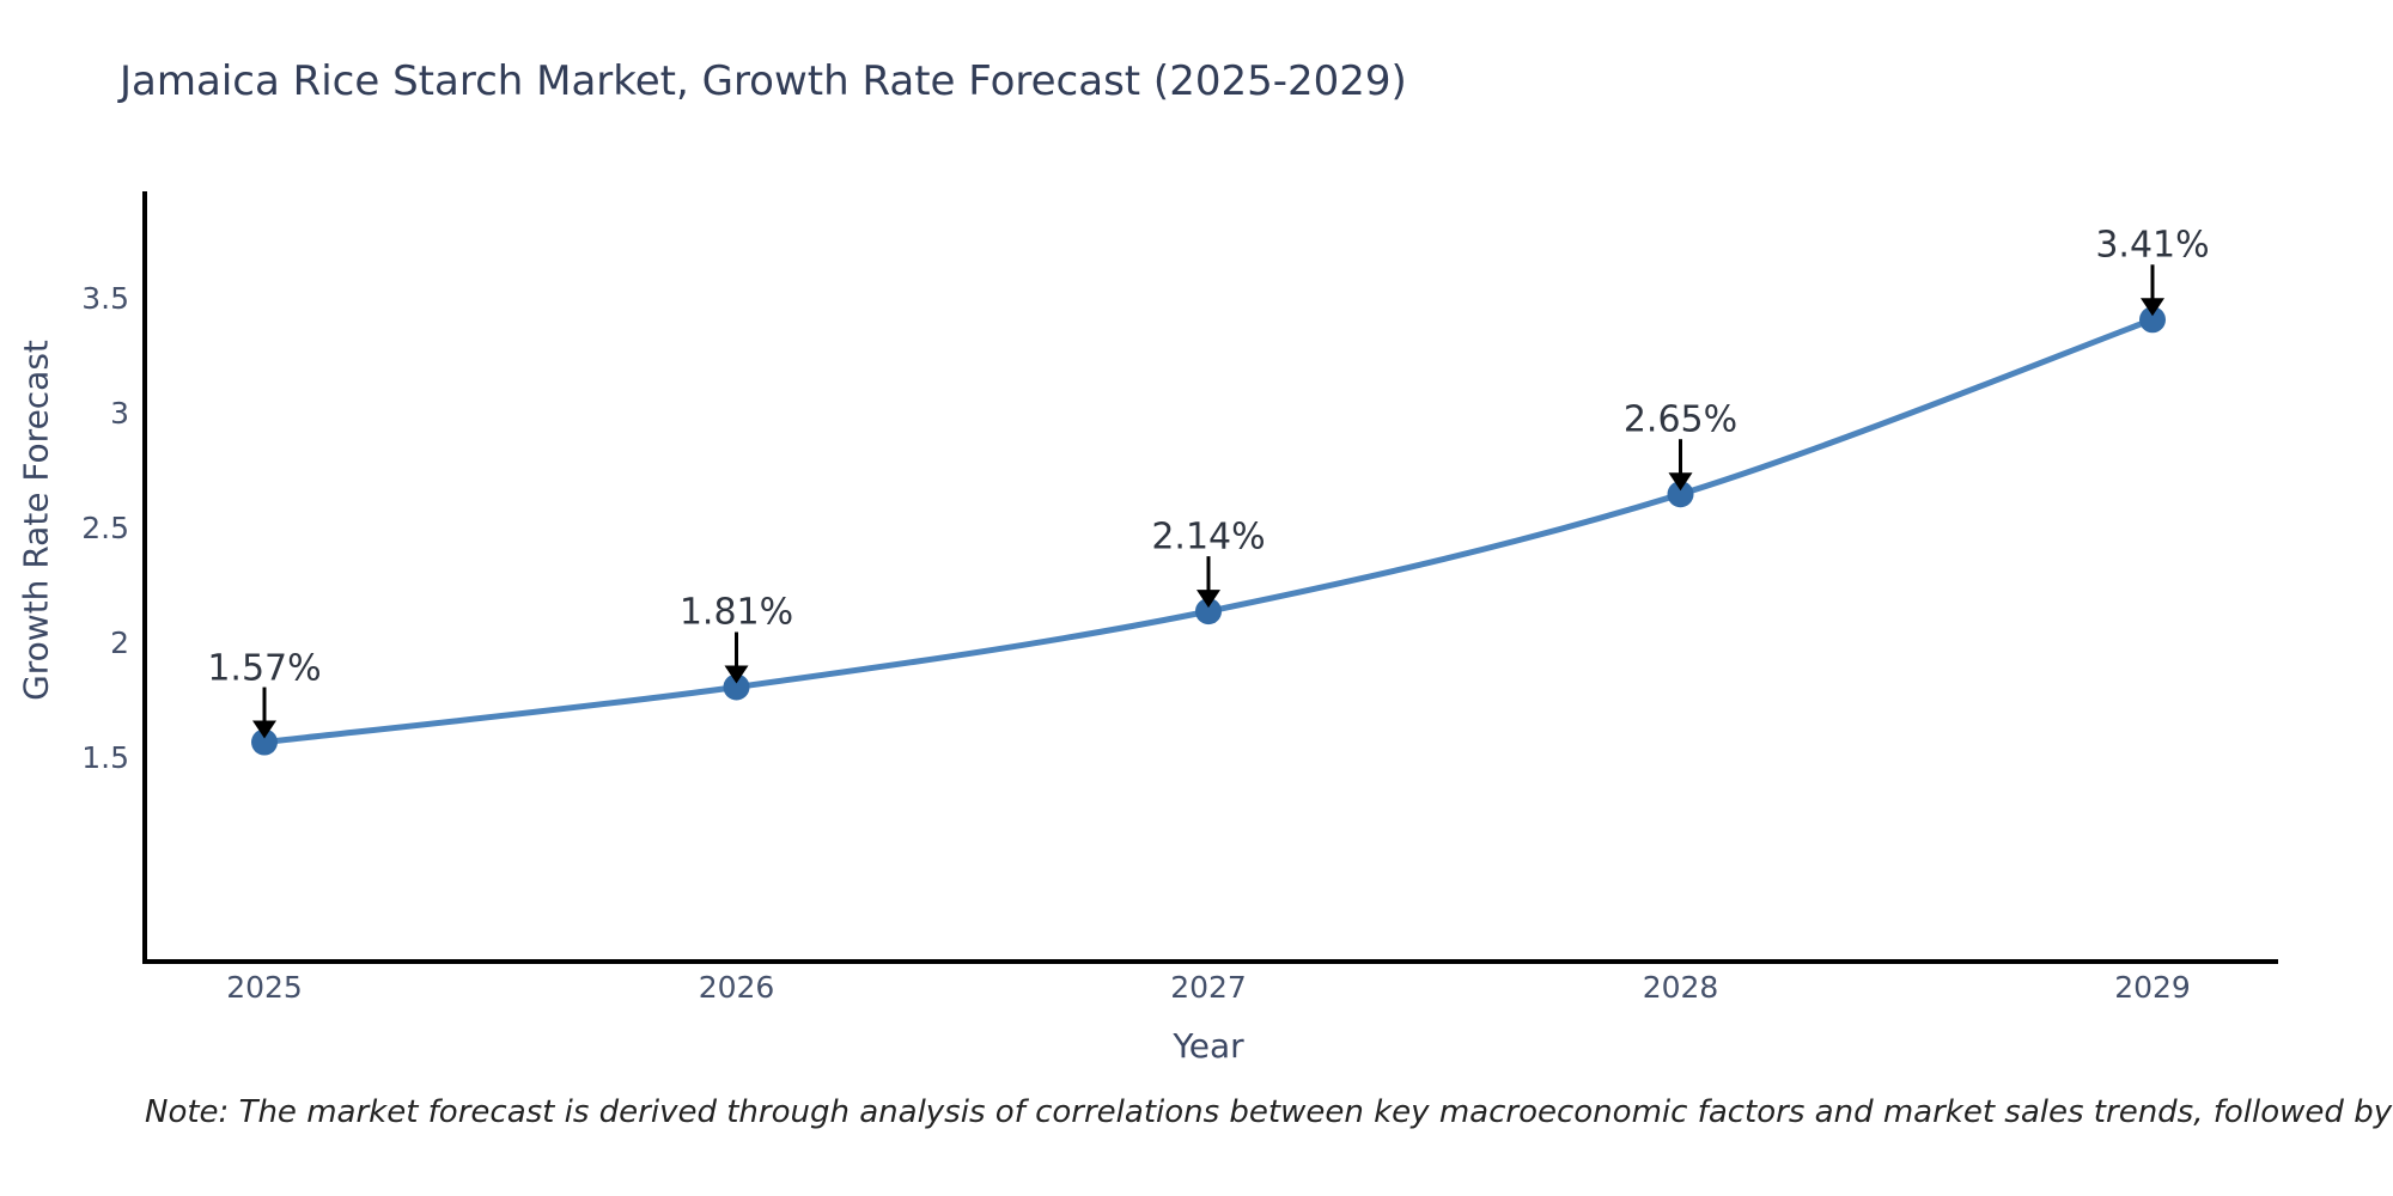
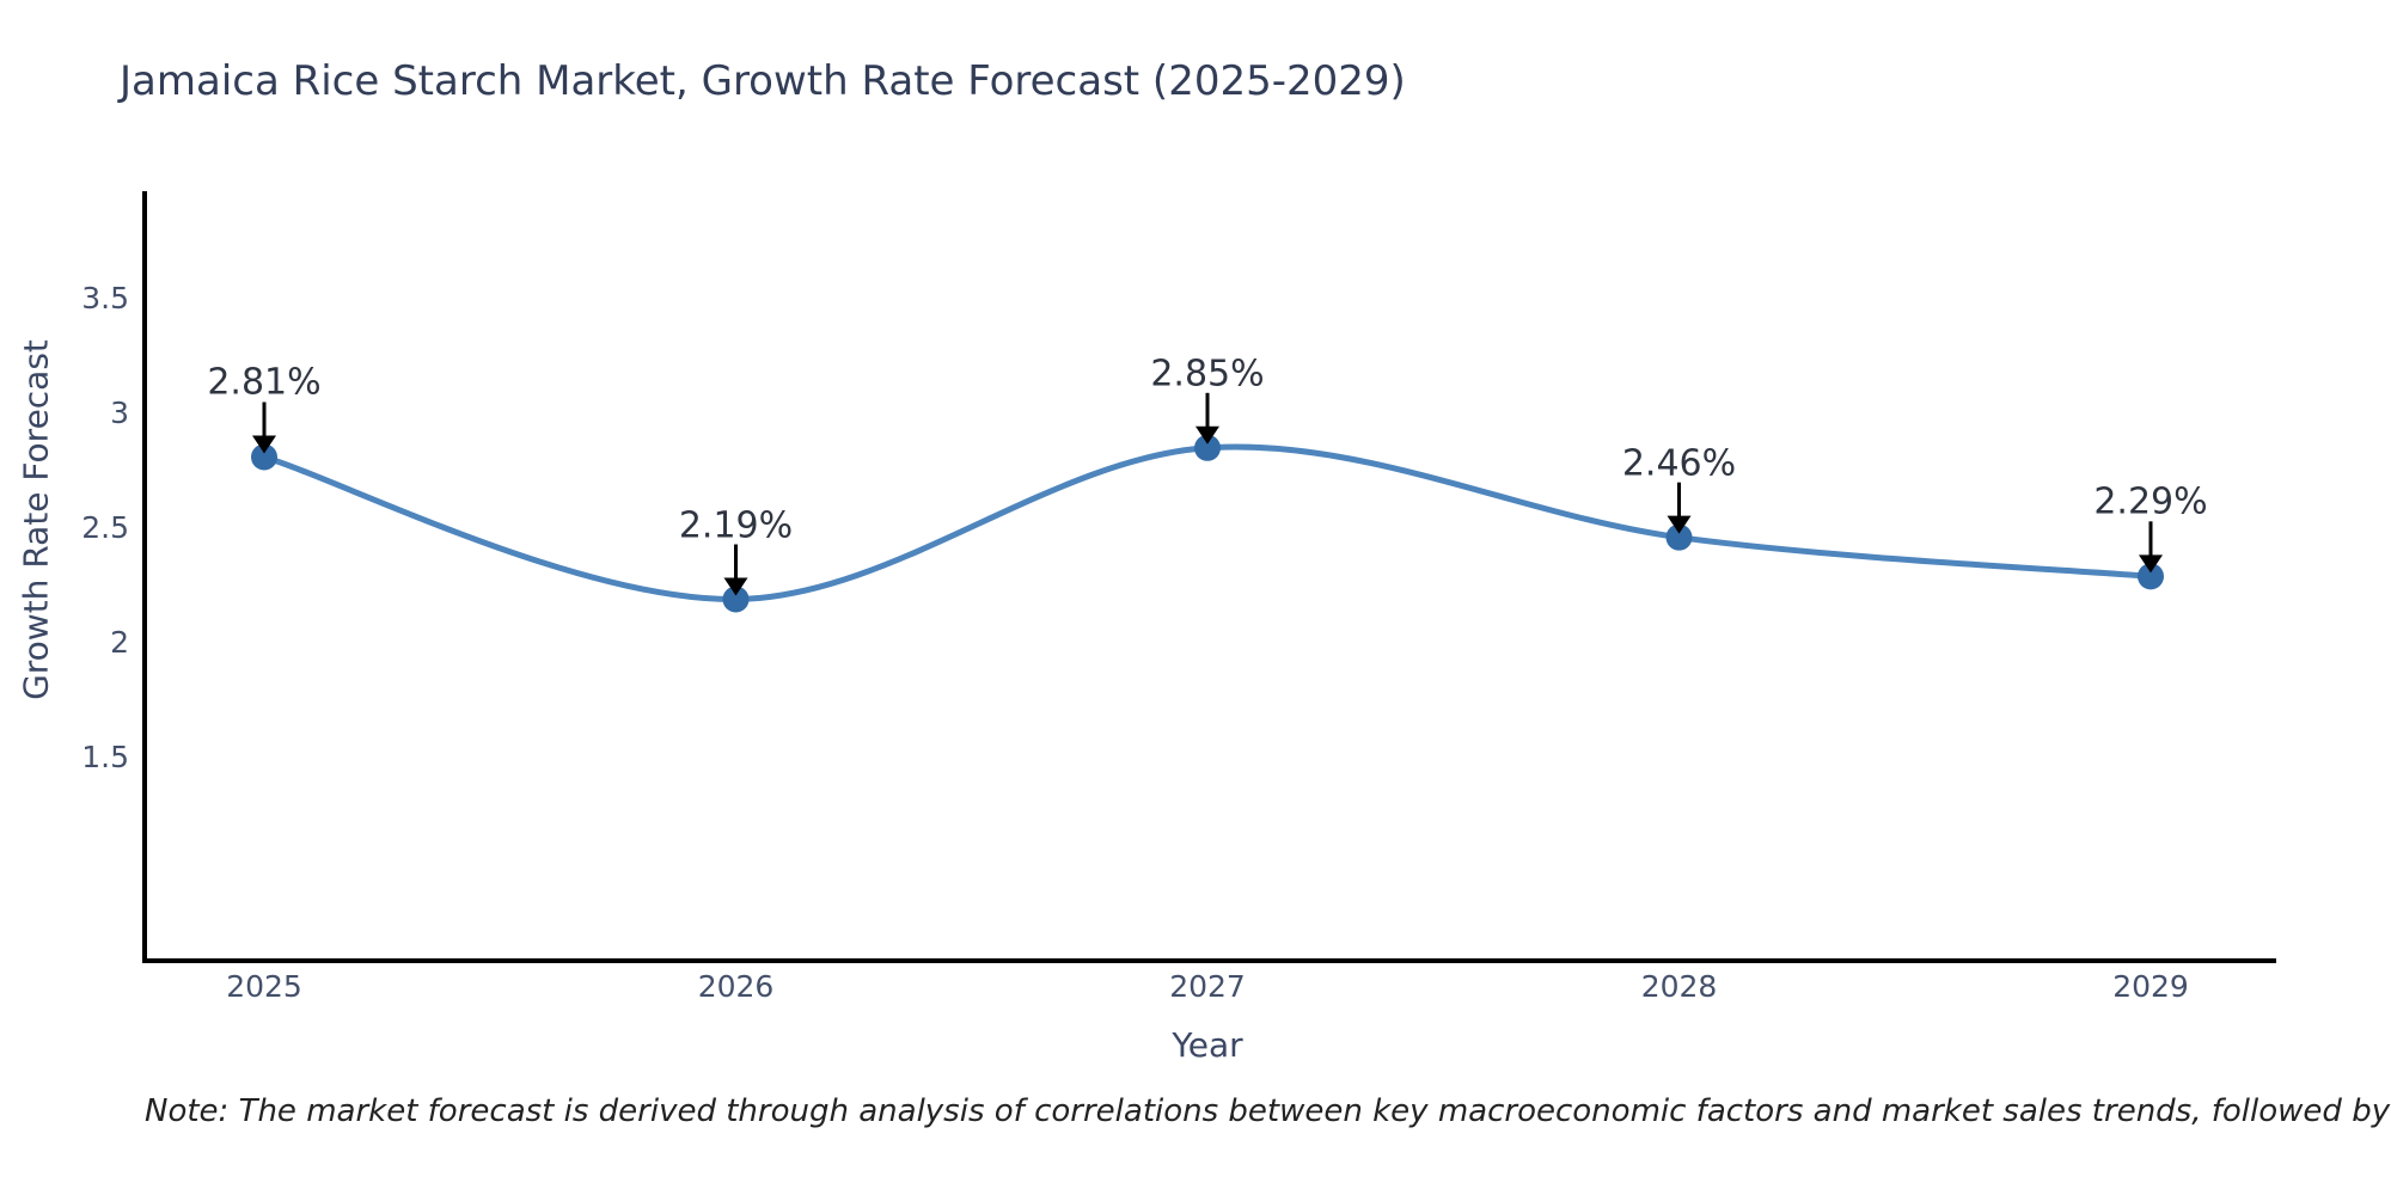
2025: 1.57% -> 2.81%
2026: 1.81% -> 2.19%
2027: 2.14% -> 2.85%
2028: 2.65% -> 2.46%
2029: 3.41% -> 2.29%
